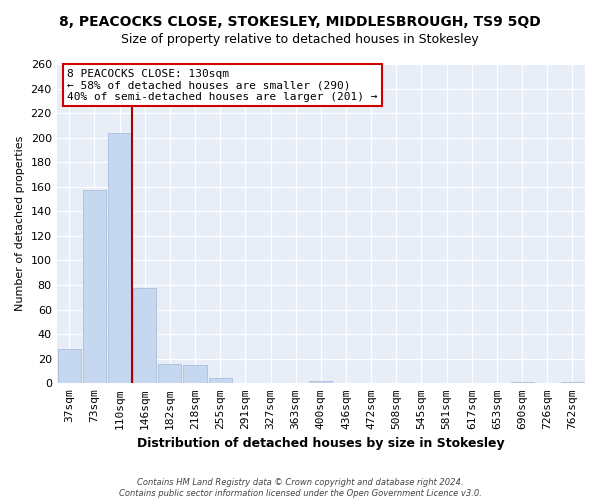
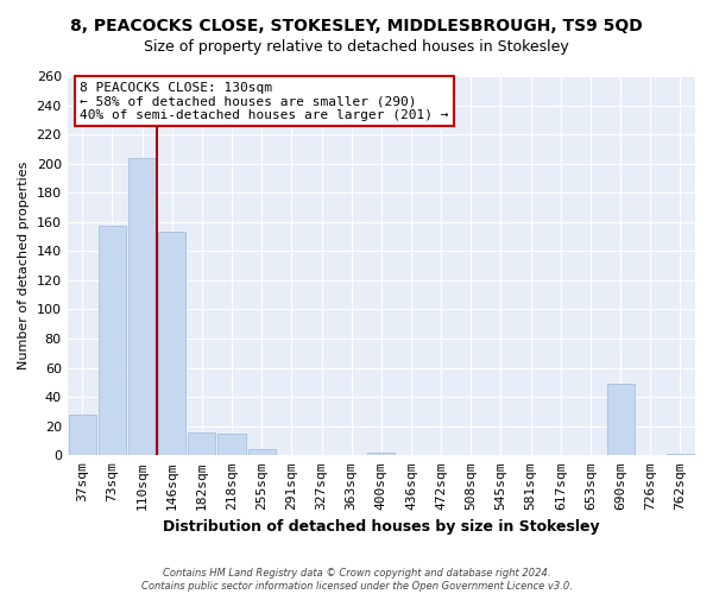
146sqm: 78 -> 153
690sqm: 1 -> 49
